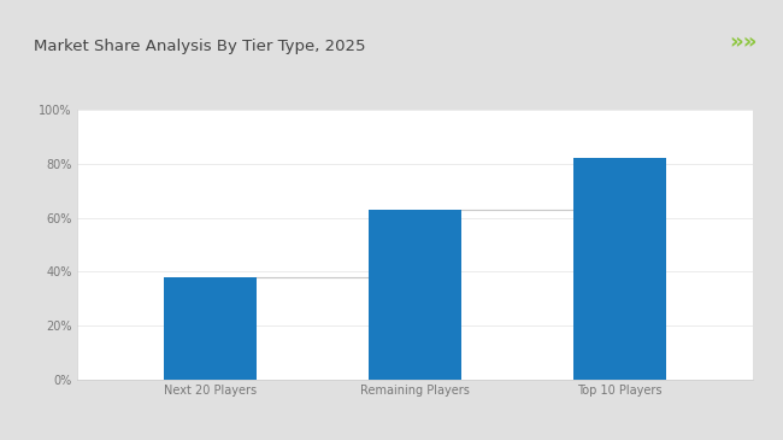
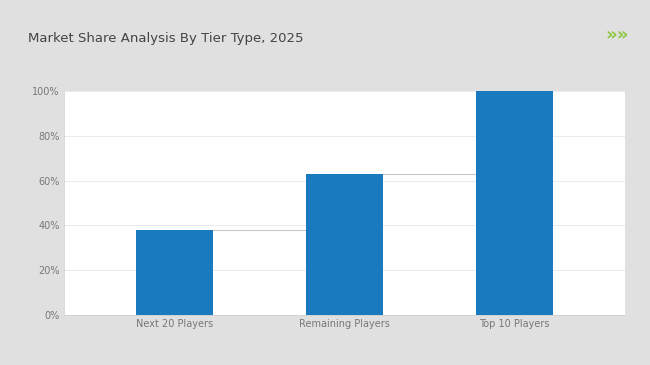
Top 10 Players: 82% -> 100%
